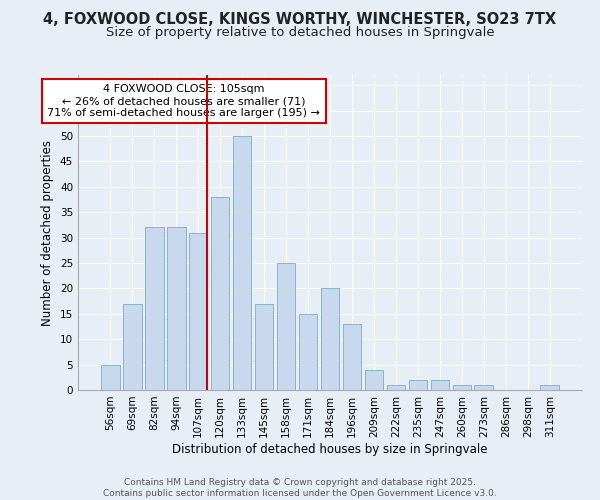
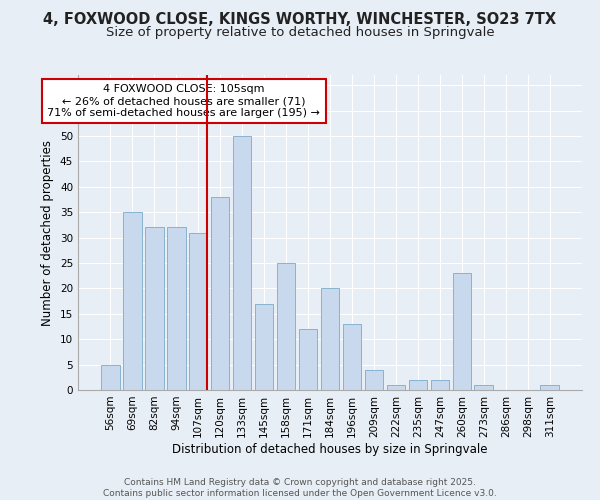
69sqm: 17 -> 35
171sqm: 15 -> 12
260sqm: 1 -> 23
